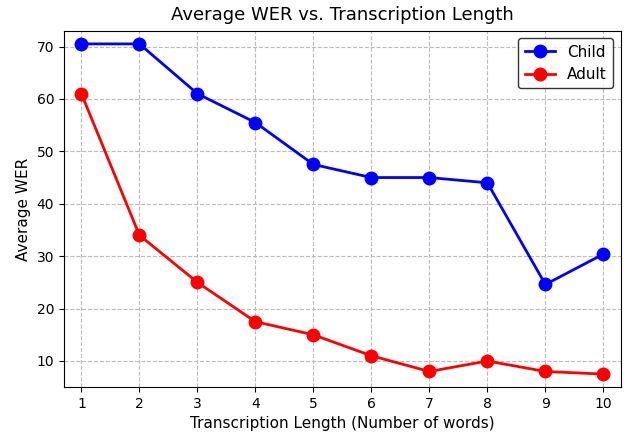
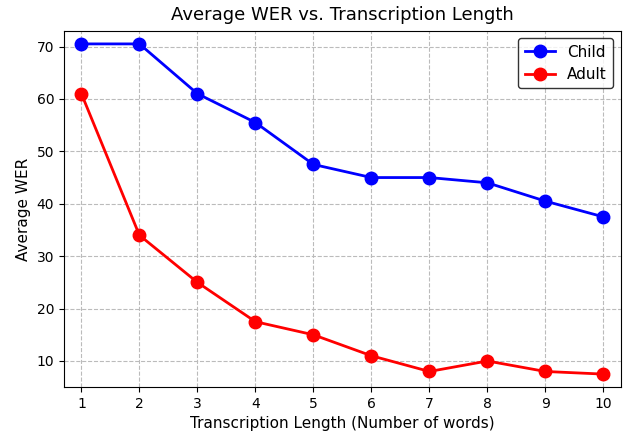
Child/9: 24.6 -> 40.5
Child/10: 30.4 -> 37.5
